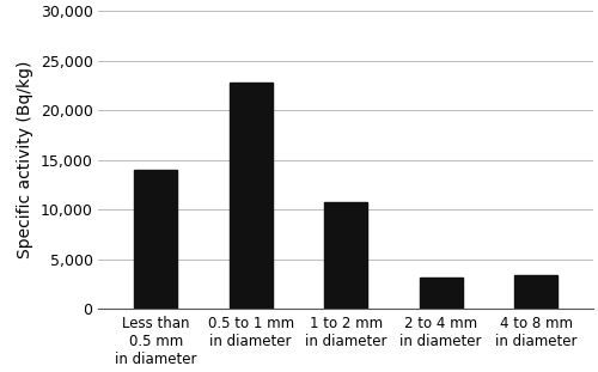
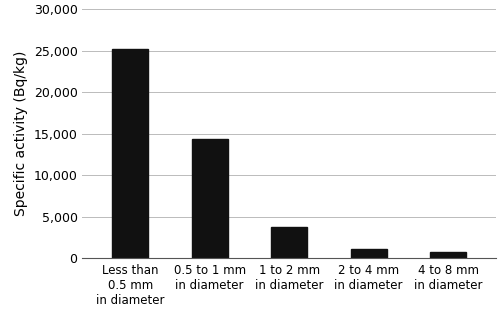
Less than 0.5 mm in diameter: 14,000 -> 25,200
0.5 to 1 mm in diameter: 22,800 -> 14,400
1 to 2 mm in diameter: 10,800 -> 3,800
2 to 4 mm in diameter: 3,200 -> 1,100
4 to 8 mm in diameter: 3,400 -> 700
